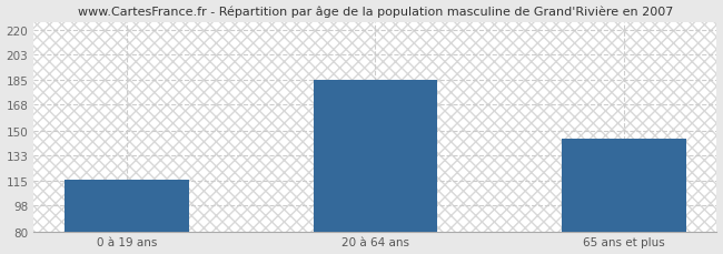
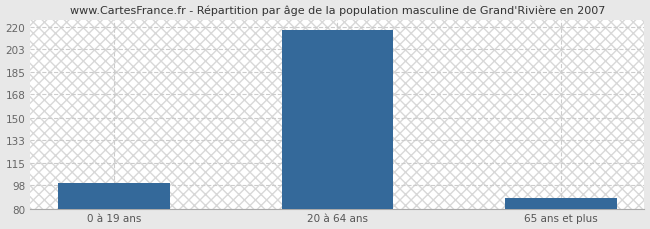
0 à 19 ans: 116 -> 100
20 à 64 ans: 185 -> 217
65 ans et plus: 144 -> 88
